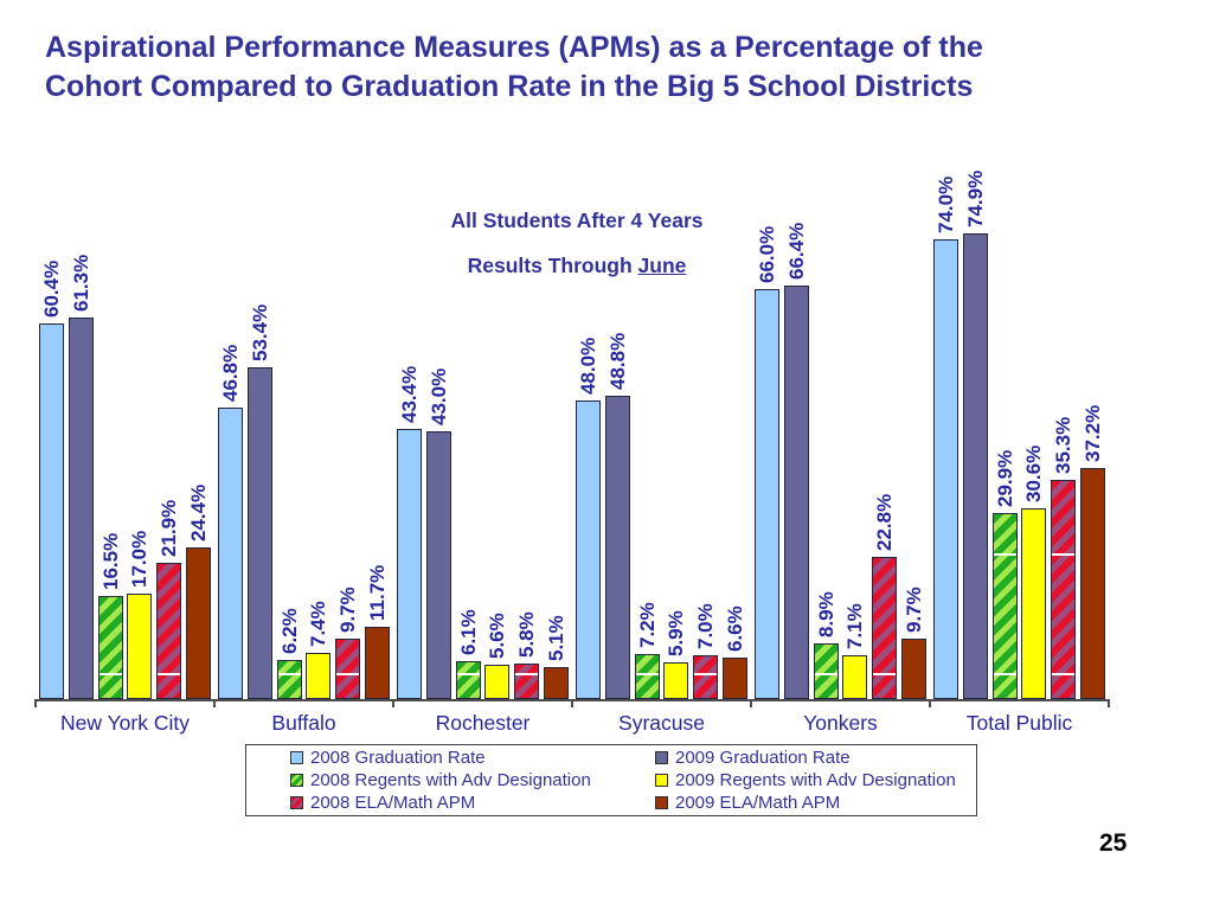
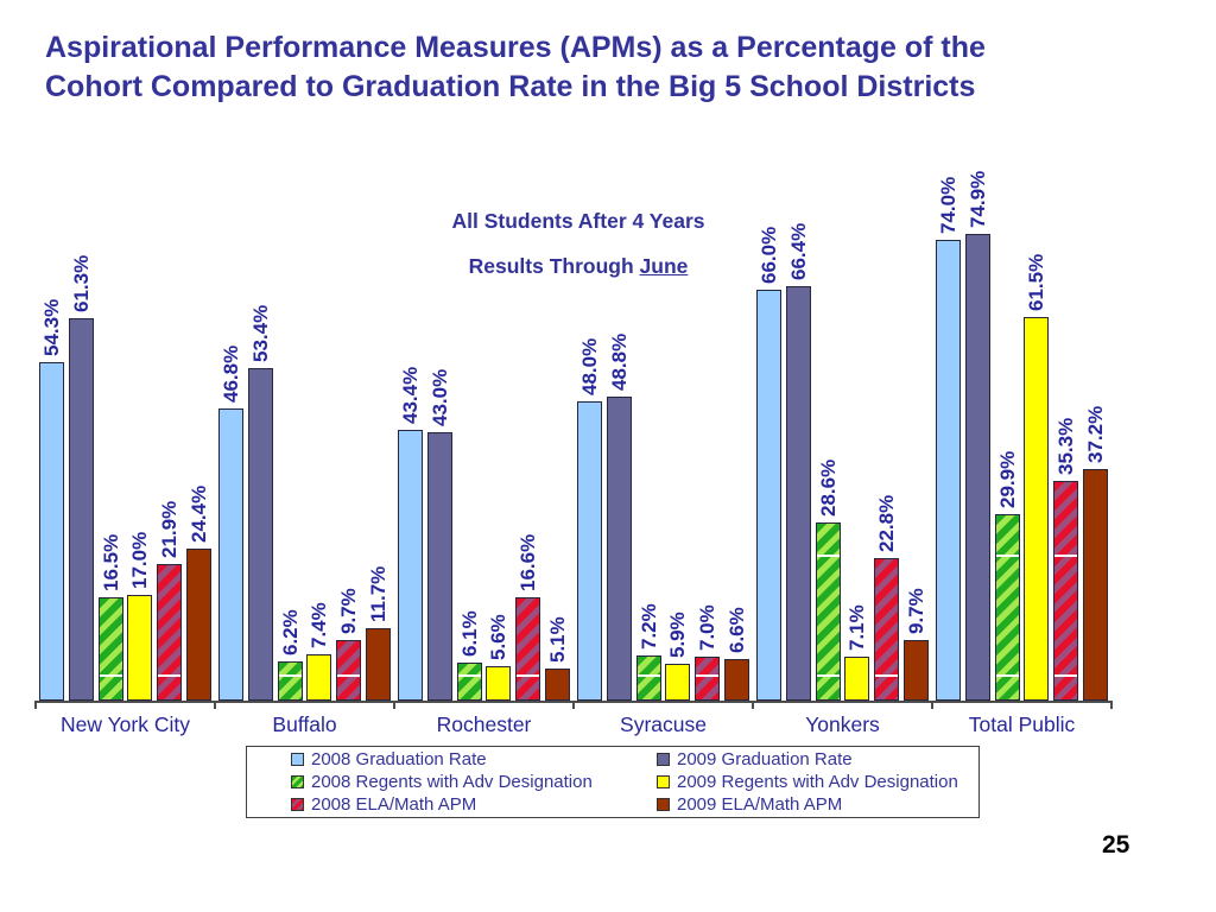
2008 Graduation Rate/New York City: 60.4% -> 54.3%
2008 ELA/Math APM/Rochester: 5.8% -> 16.6%
2008 Regents with Adv Designation/Yonkers: 8.9% -> 28.6%
2009 Regents with Adv Designation/Total Public: 30.6% -> 61.5%
